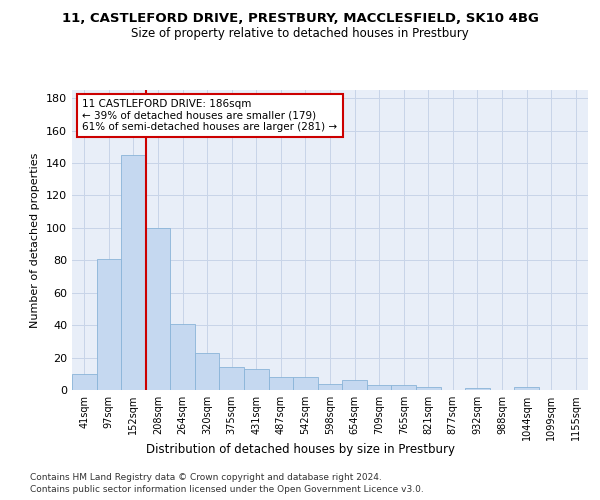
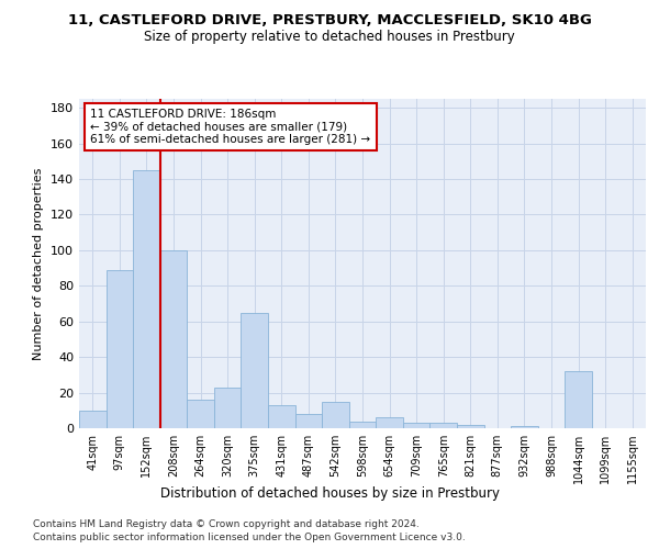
97sqm: 81 -> 89
264sqm: 41 -> 16
375sqm: 14 -> 65
542sqm: 8 -> 15
1044sqm: 2 -> 32
